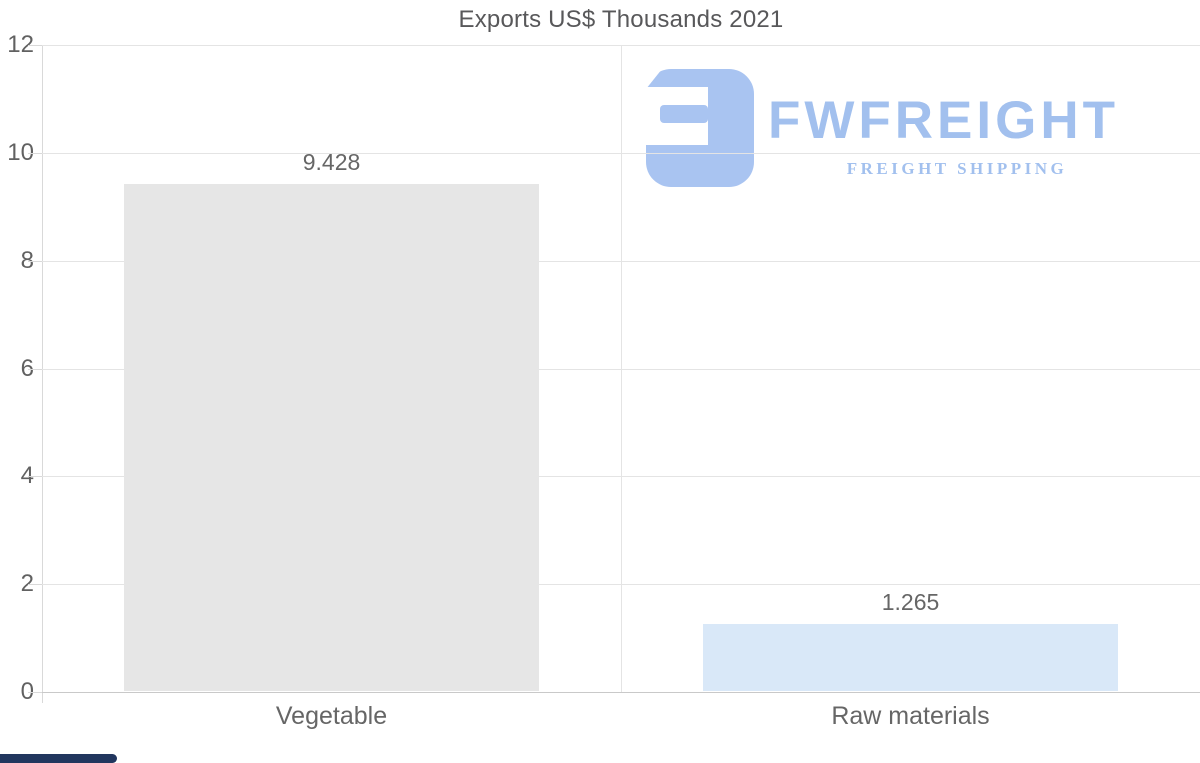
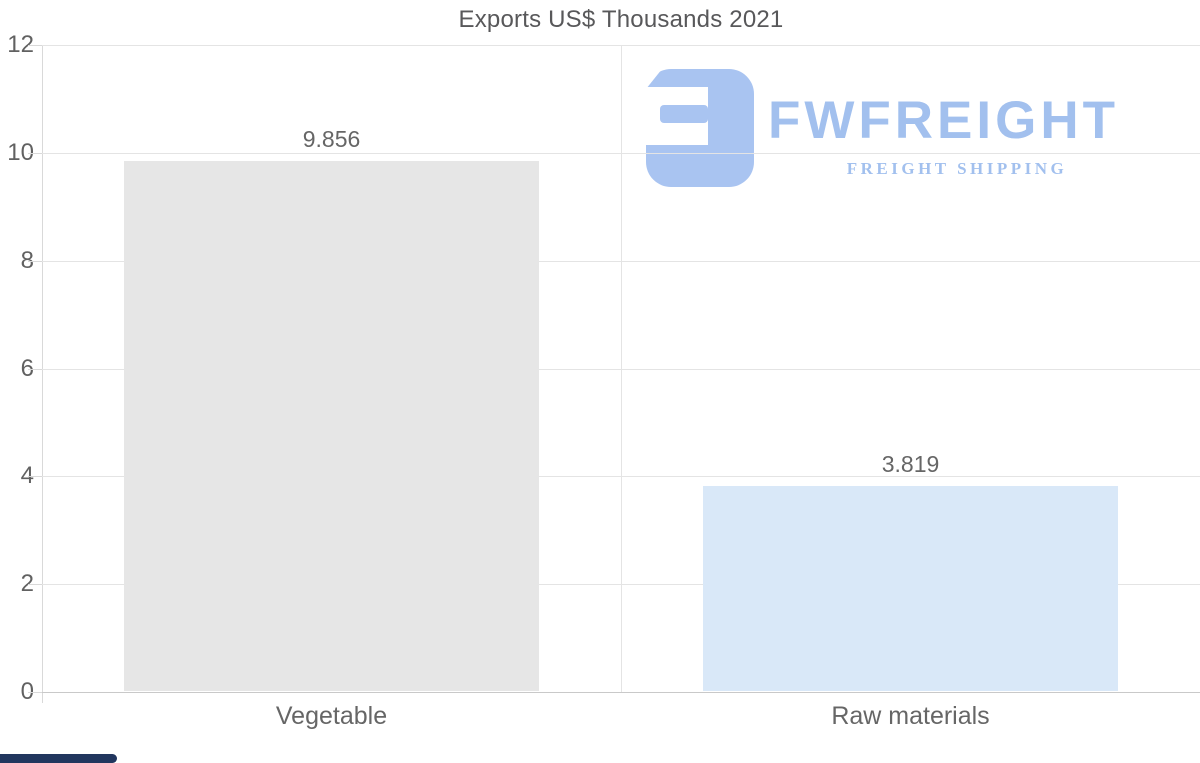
Vegetable: 9.428 -> 9.856
Raw materials: 1.265 -> 3.819
